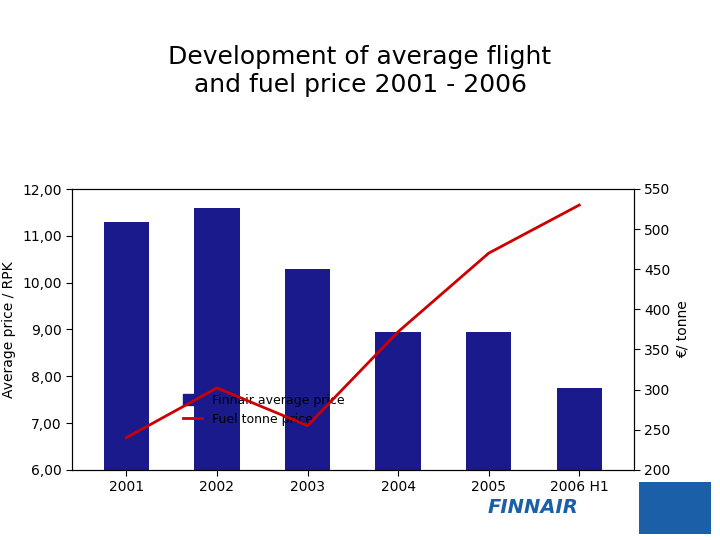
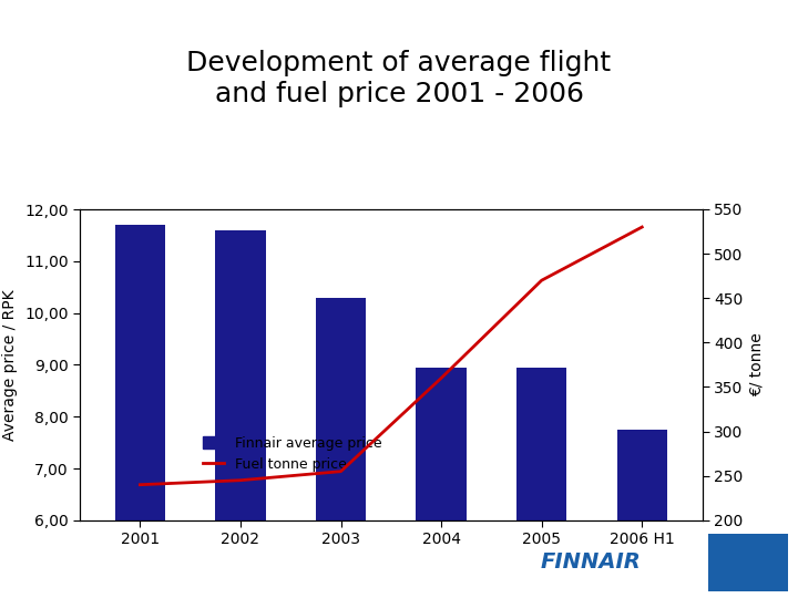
Finnair average price/2001: 11,30 -> 11,70
Fuel tonne price/2002: 302 -> 245
Fuel tonne price/2004: 372 -> 360
